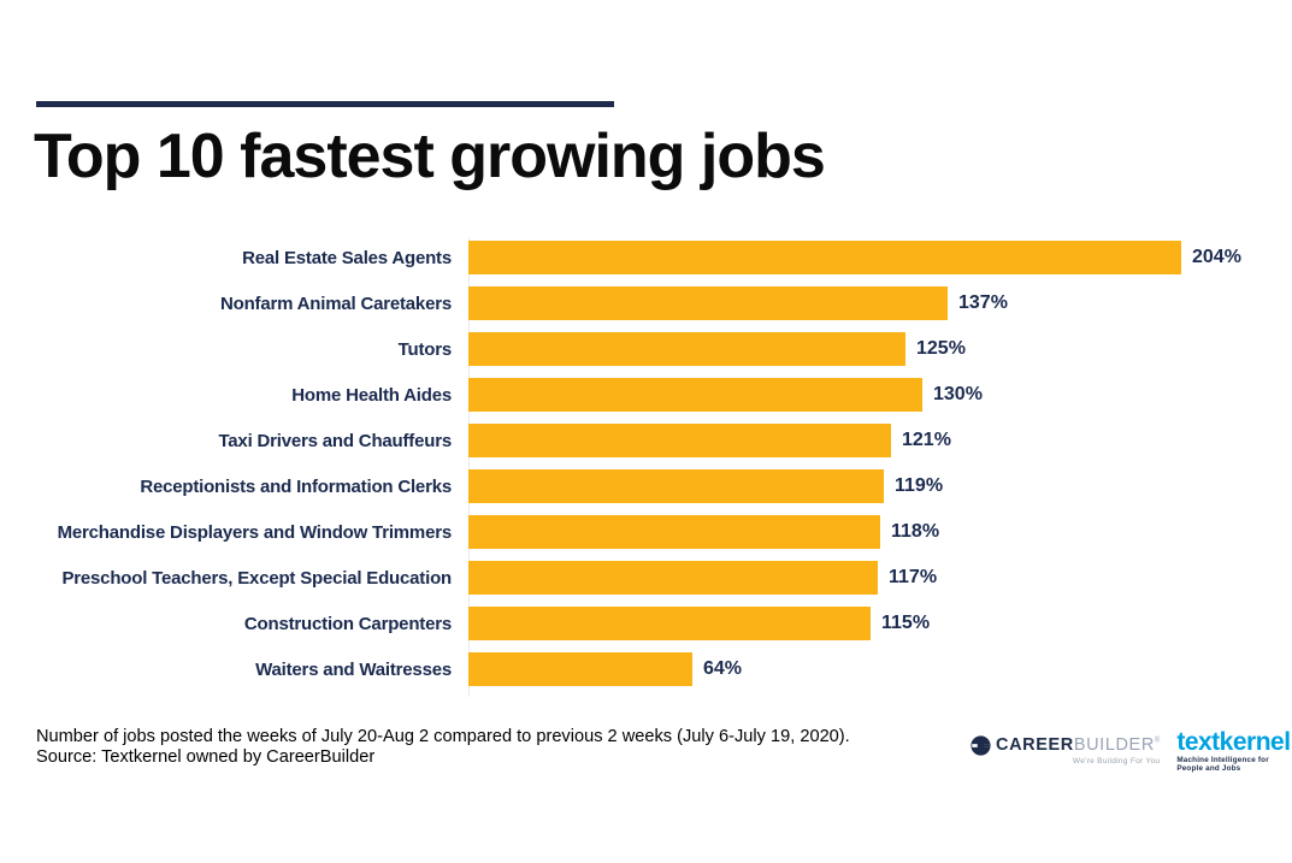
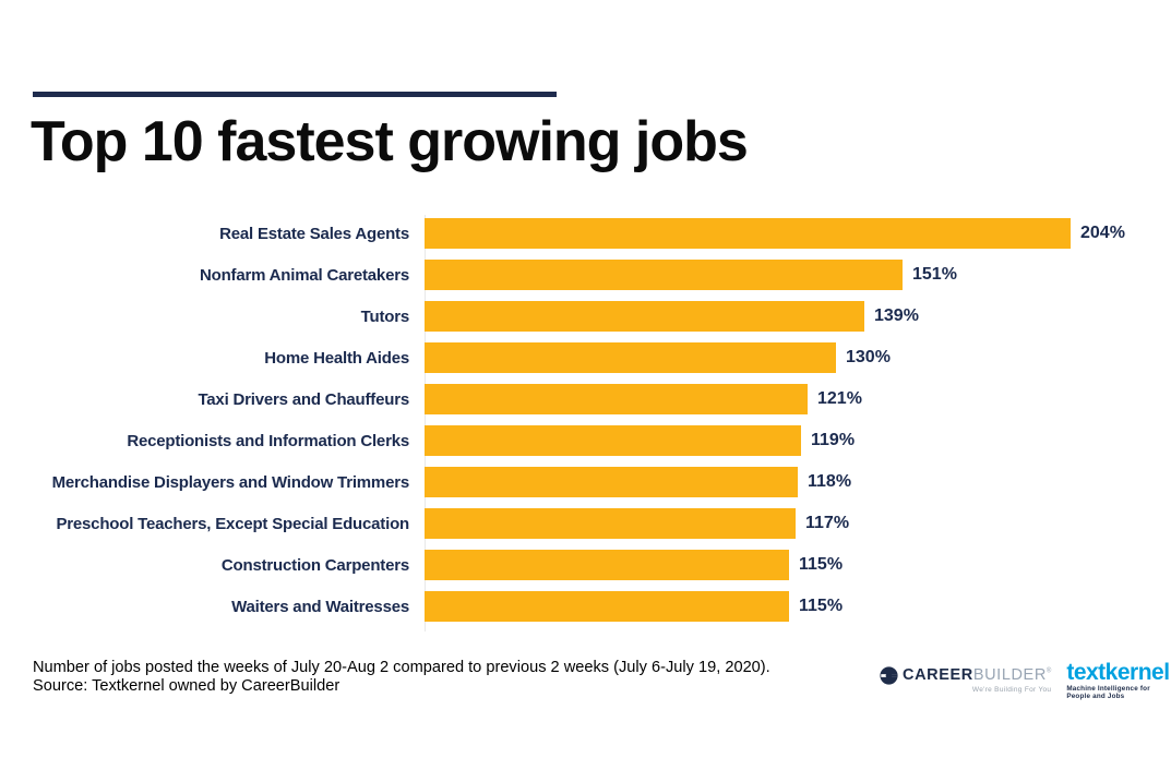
Nonfarm Animal Caretakers: 137% -> 151%
Tutors: 125% -> 139%
Waiters and Waitresses: 64% -> 115%
